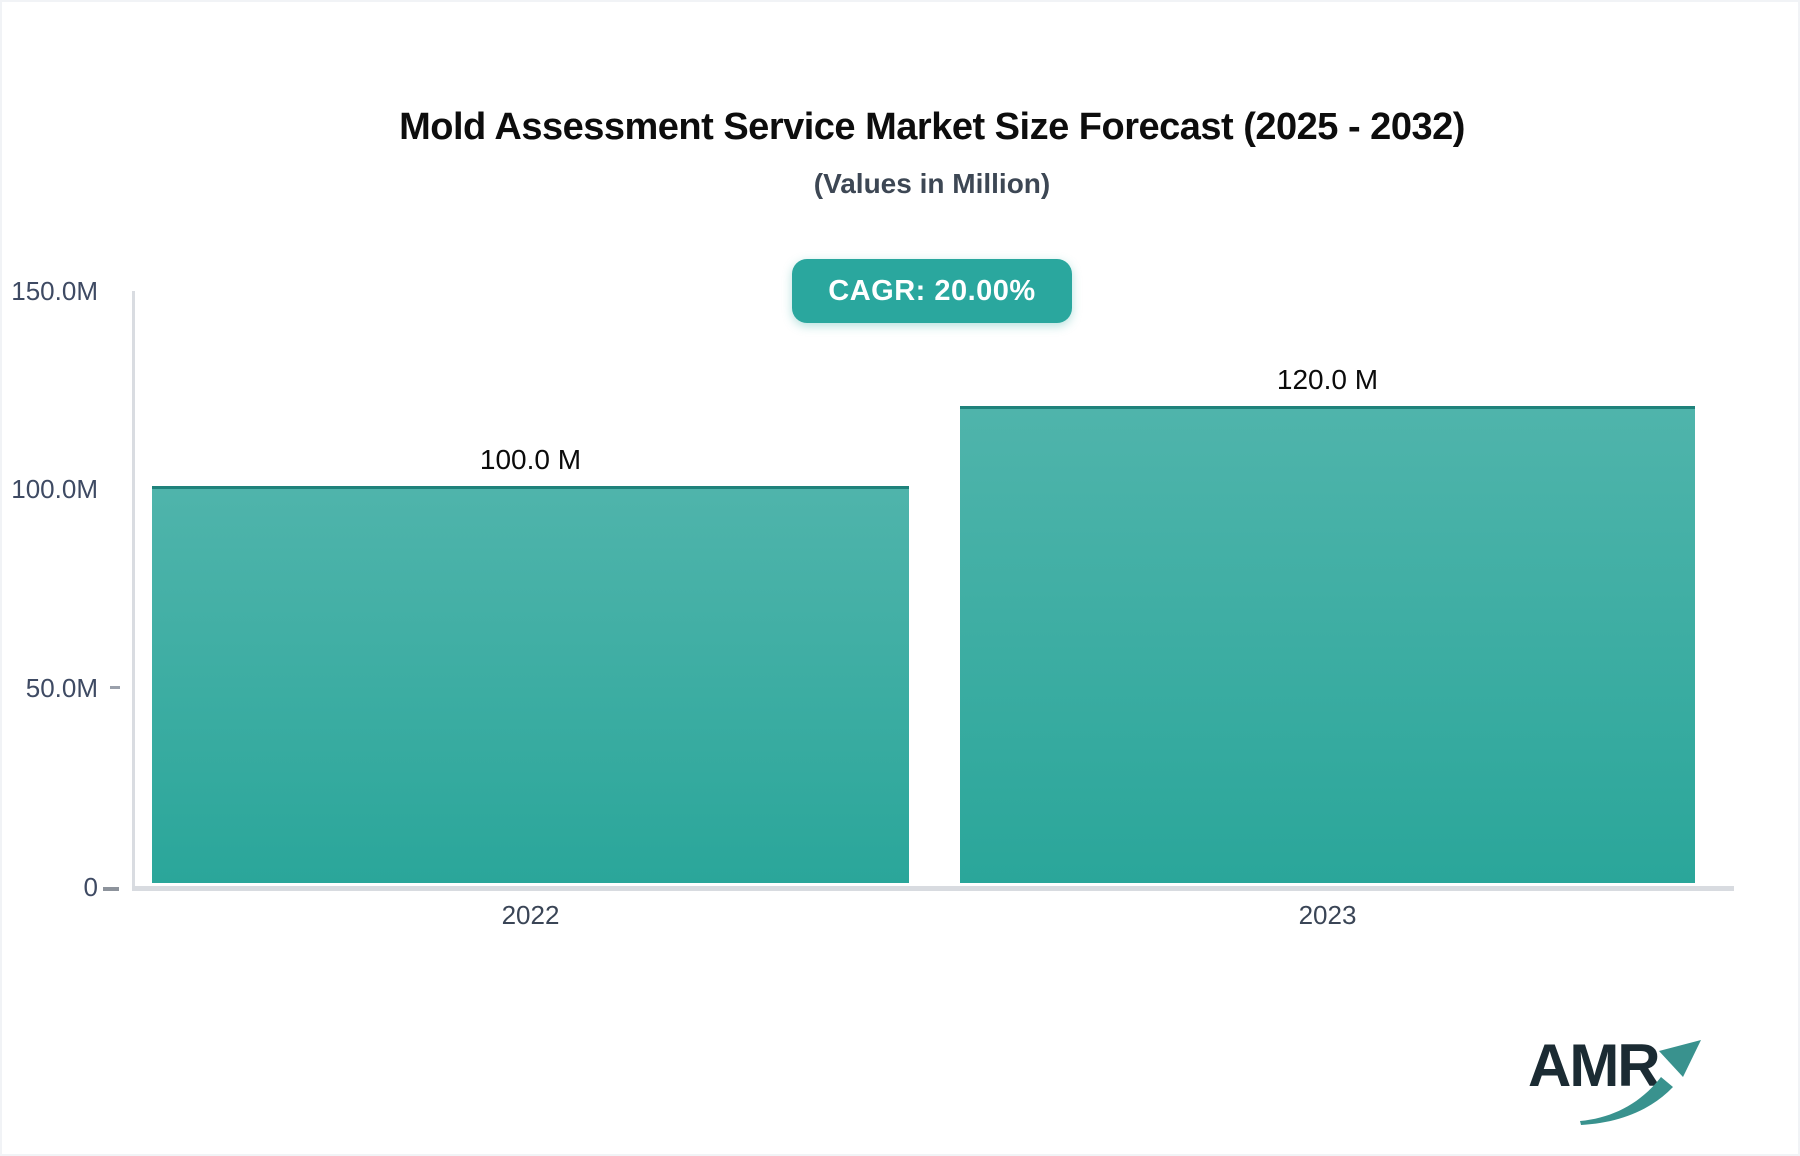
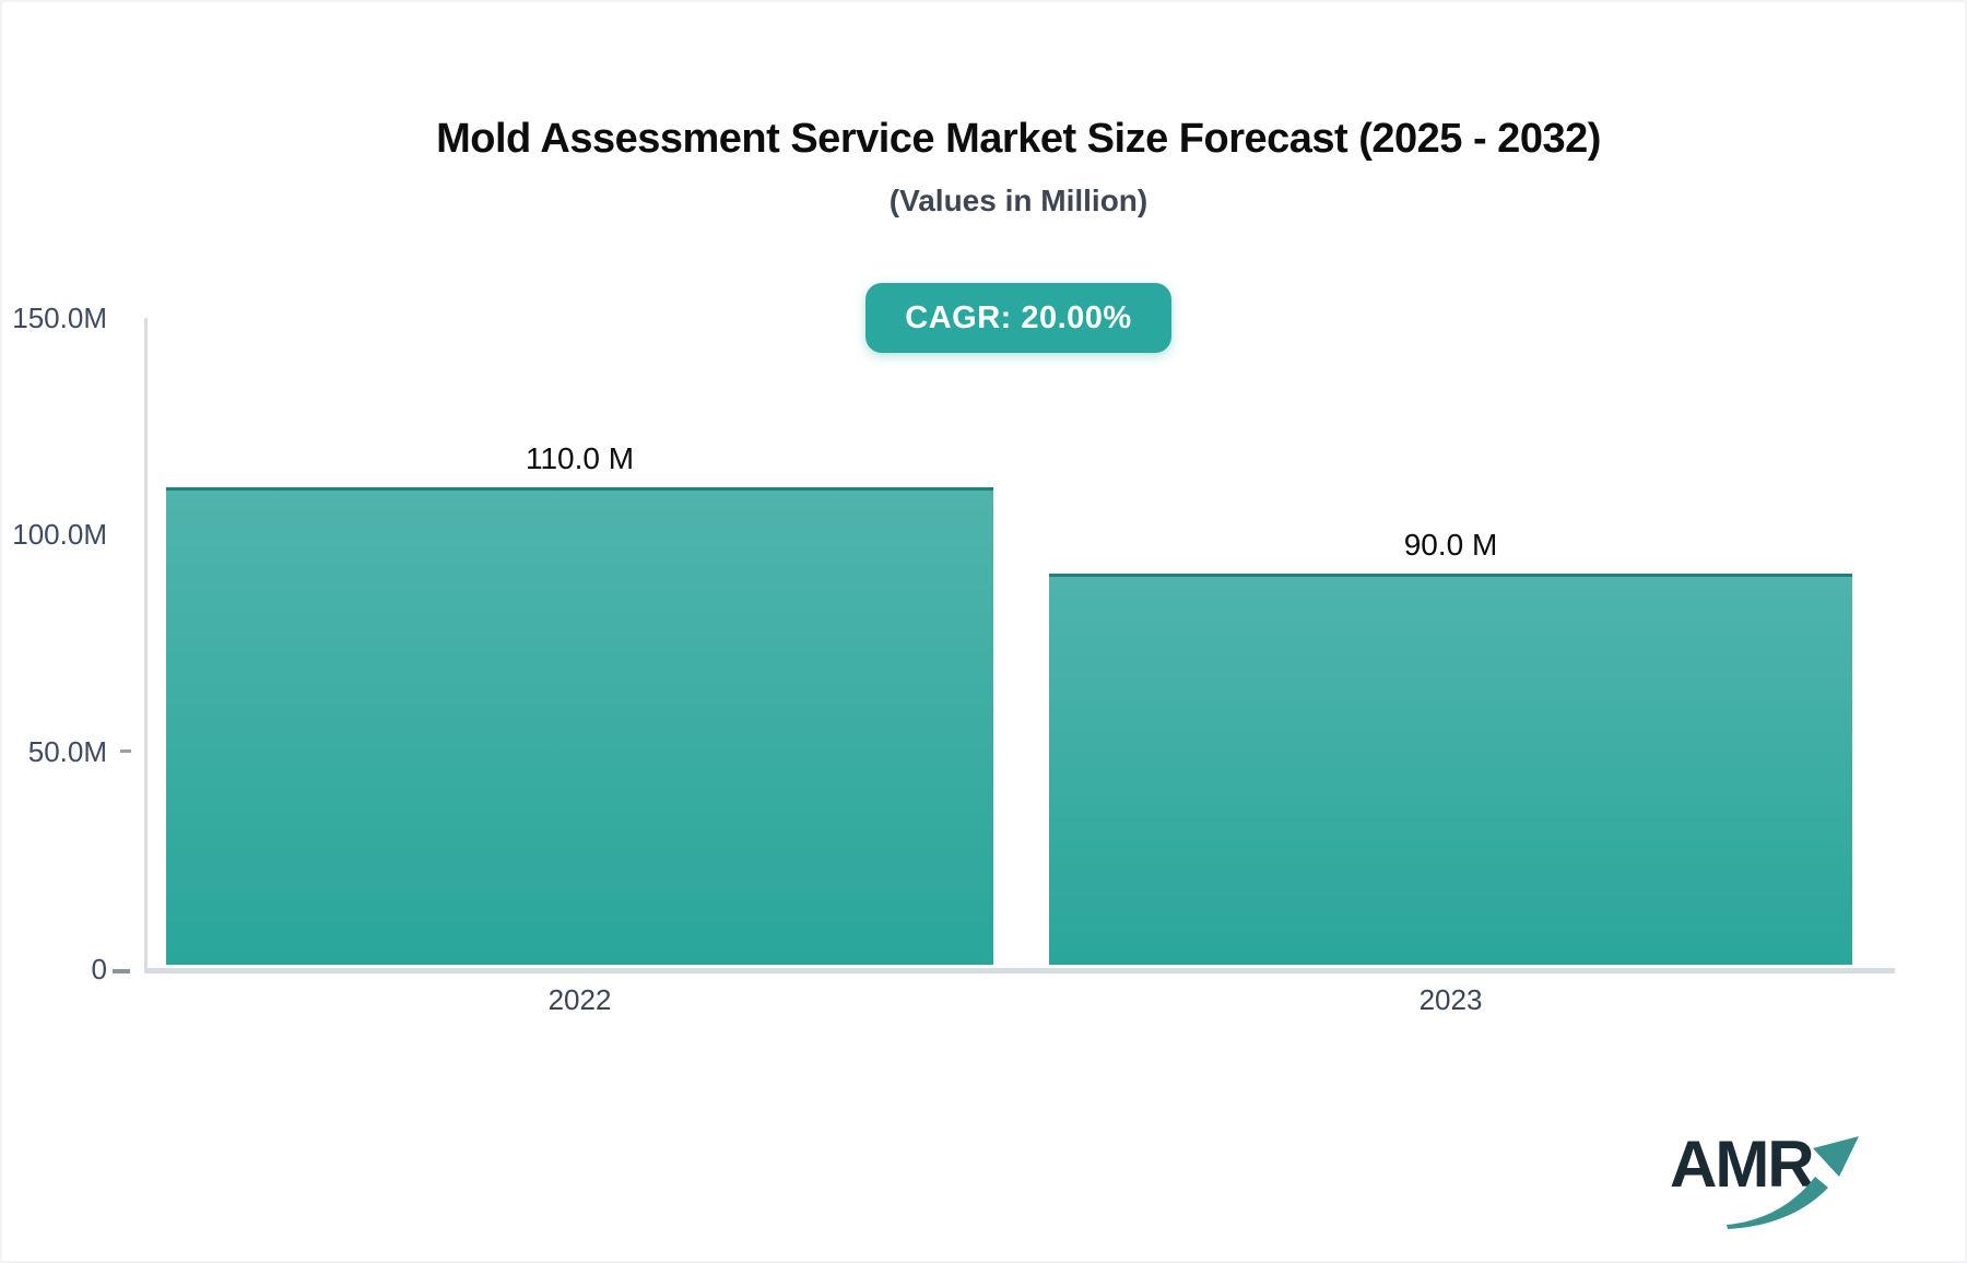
2022: 100.0 -> 110.0
2023: 120.0 -> 90.0
